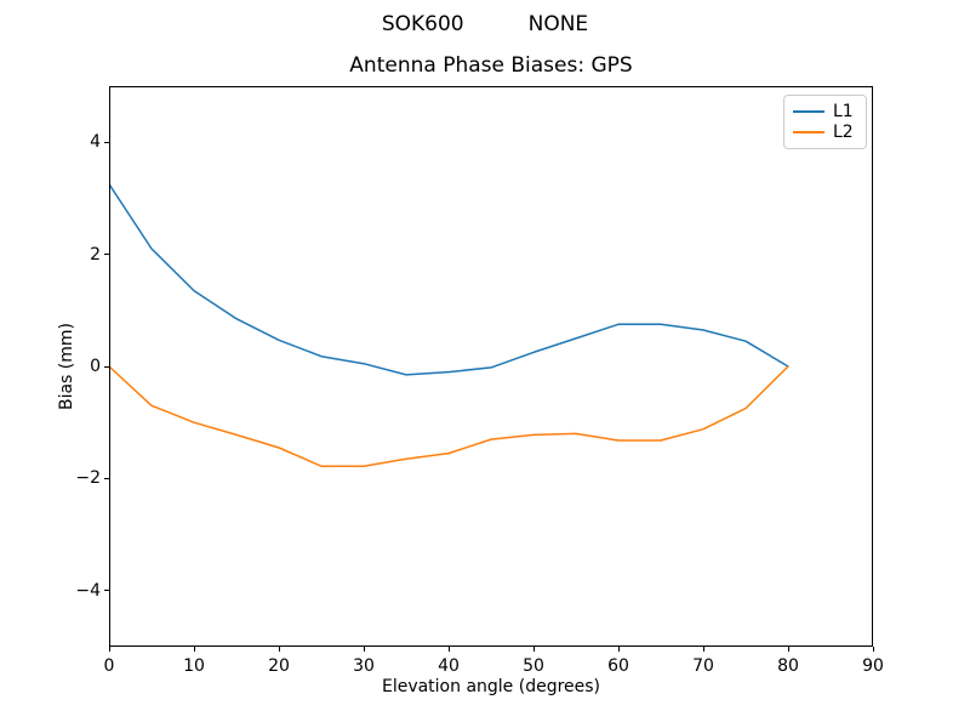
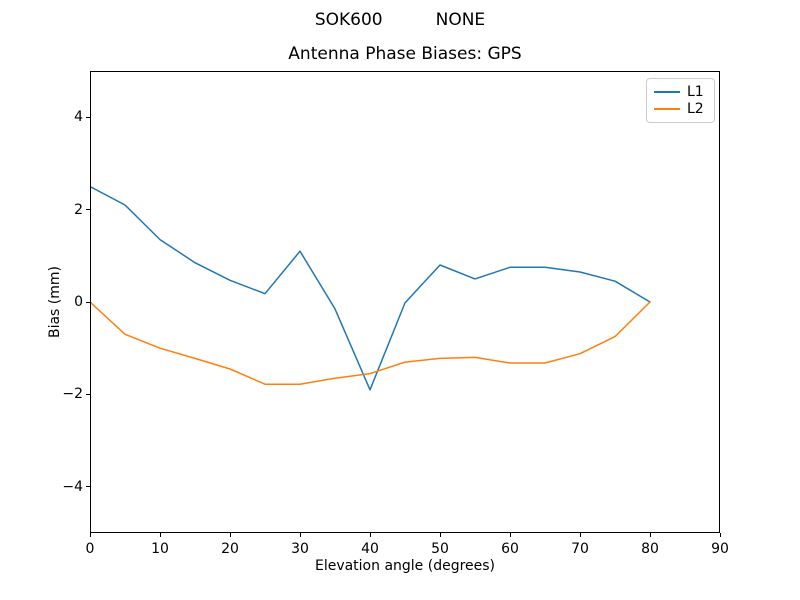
L1/0: 3.2 -> 2.5
L1/30: 0.1 -> 1.1
L1/40: -0.1 -> -1.9
L1/50: 0.2 -> 0.8
